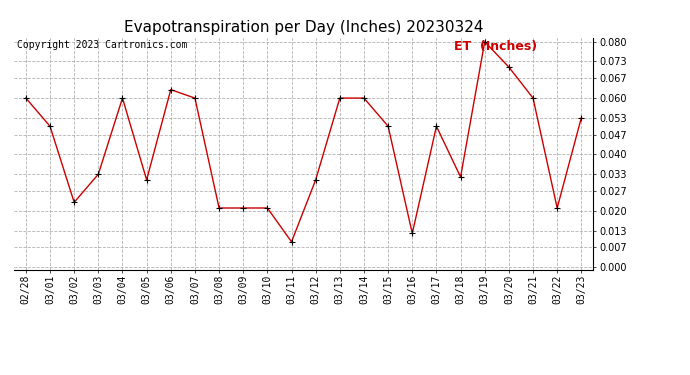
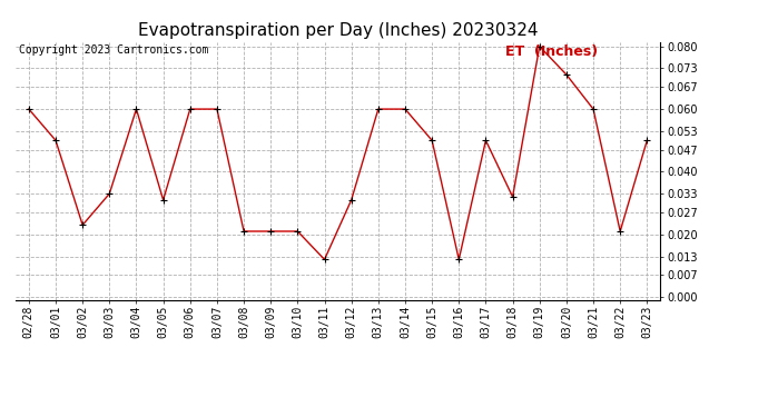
03/06: 0.063 -> 0.060
03/11: 0.009 -> 0.012
03/23: 0.053 -> 0.050
